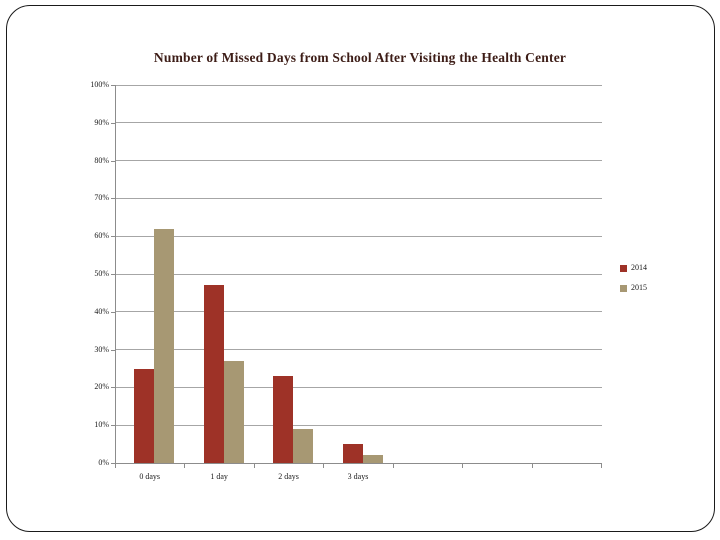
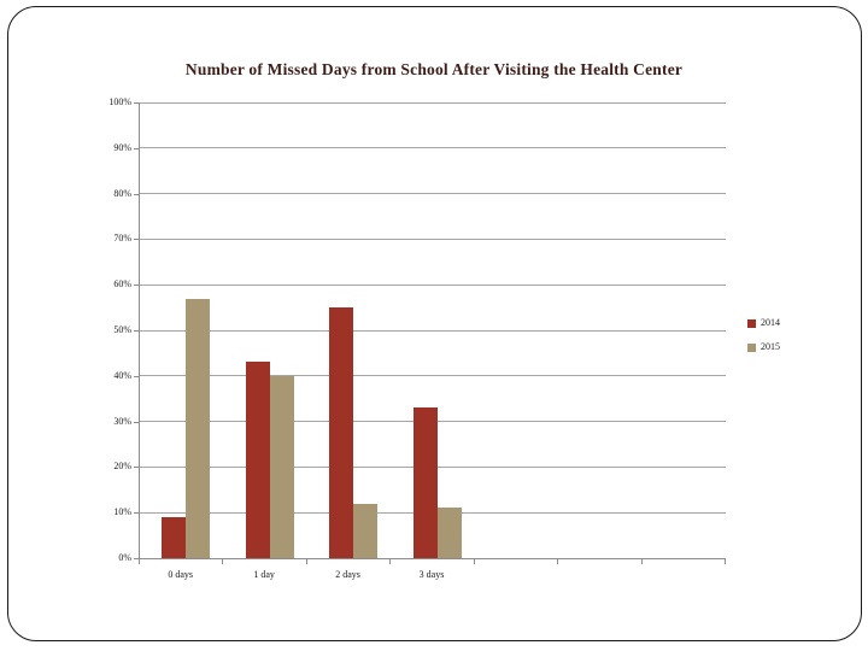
2014/0 days: 25% -> 9%
2015/0 days: 62% -> 57%
2014/1 day: 47% -> 43%
2015/1 day: 27% -> 40%
2014/2 days: 23% -> 55%
2015/2 days: 9% -> 12%
2014/3 days: 5% -> 33%
2015/3 days: 2% -> 11%
